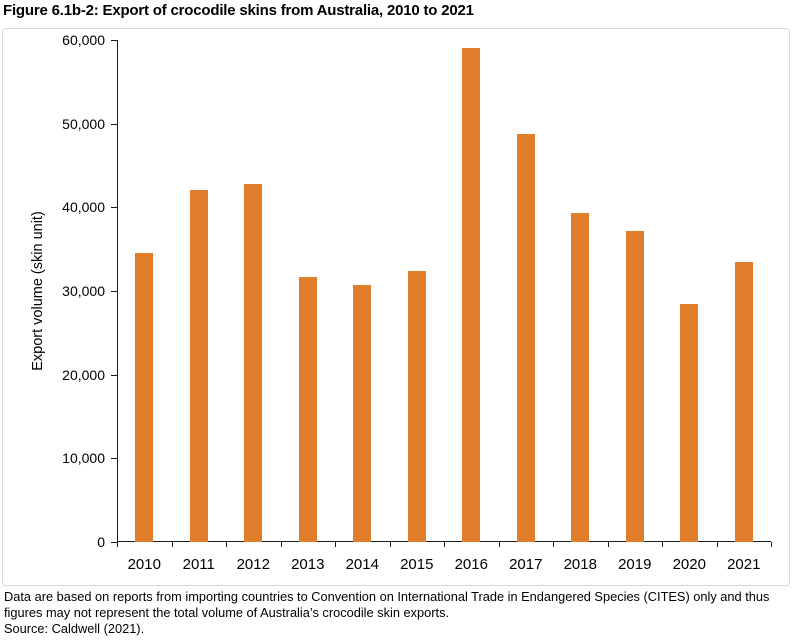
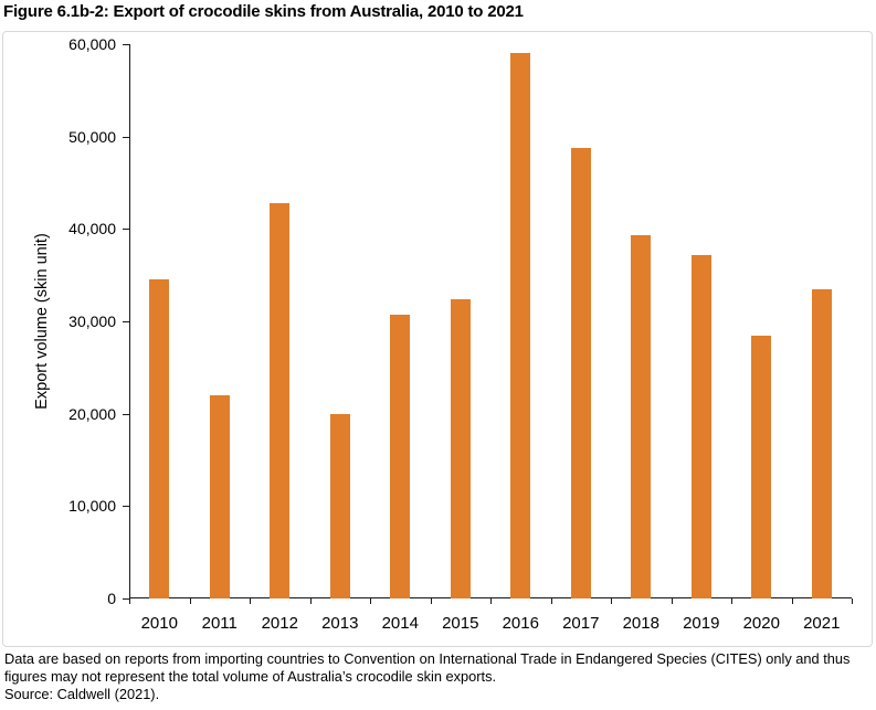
2011: 42000 -> 22000
2013: 32000 -> 20000
